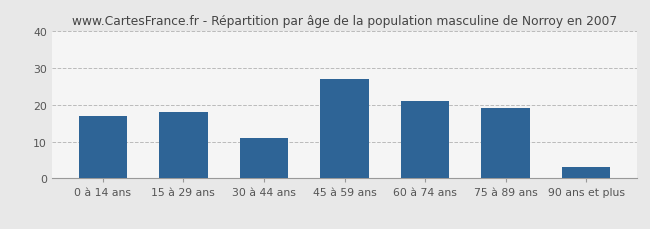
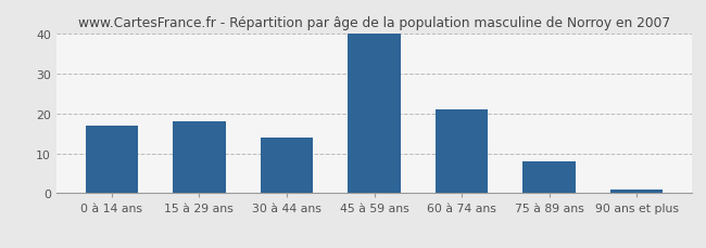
30 à 44 ans: 11 -> 14
45 à 59 ans: 27 -> 40
75 à 89 ans: 19 -> 8
90 ans et plus: 3 -> 1
